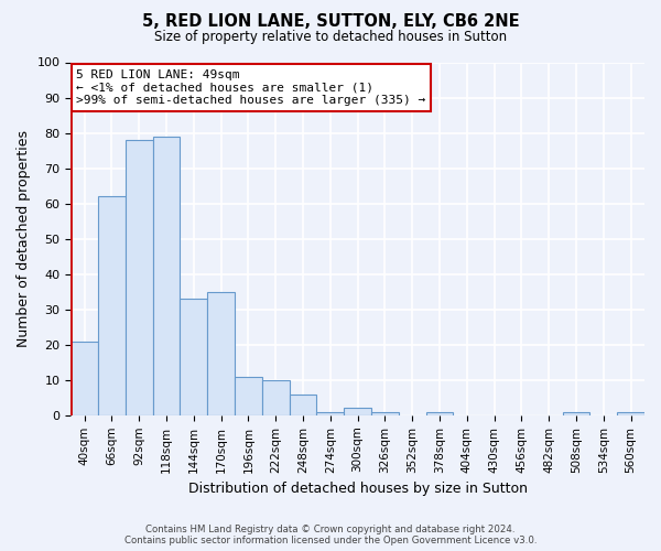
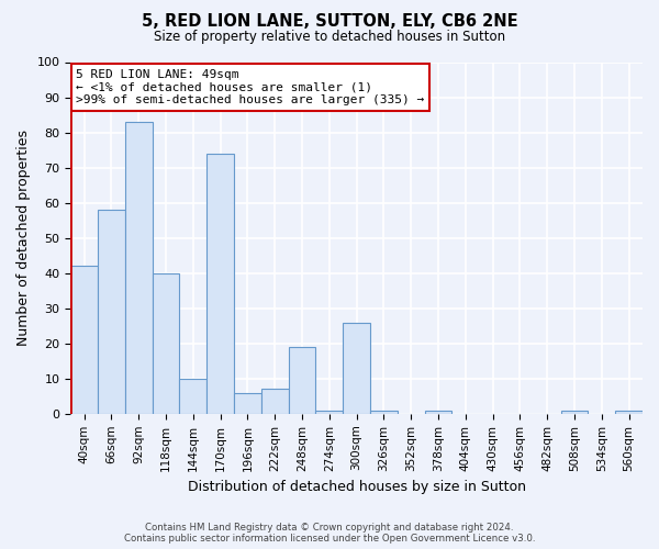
40sqm: 21 -> 42
66sqm: 62 -> 58
92sqm: 78 -> 83
118sqm: 79 -> 40
144sqm: 33 -> 10
170sqm: 35 -> 74
196sqm: 11 -> 6
222sqm: 10 -> 7
248sqm: 6 -> 19
300sqm: 2 -> 26
